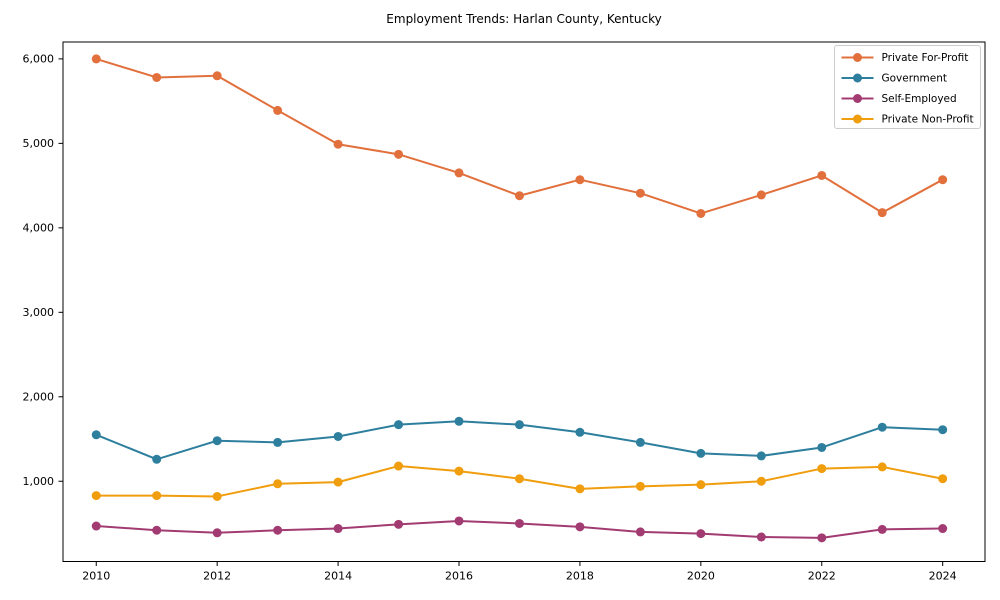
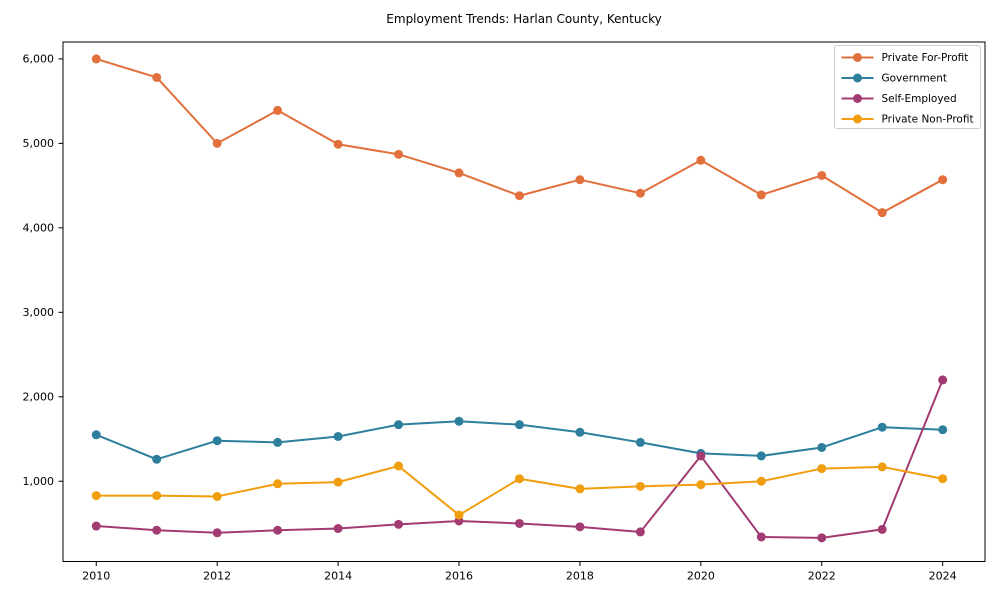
Private For-Profit/2012: 5800 -> 5000
Private Non-Profit/2016: 1100 -> 600
Private For-Profit/2020: 4200 -> 4800
Self-Employed/2020: 400 -> 1300
Self-Employed/2024: 400 -> 2200
